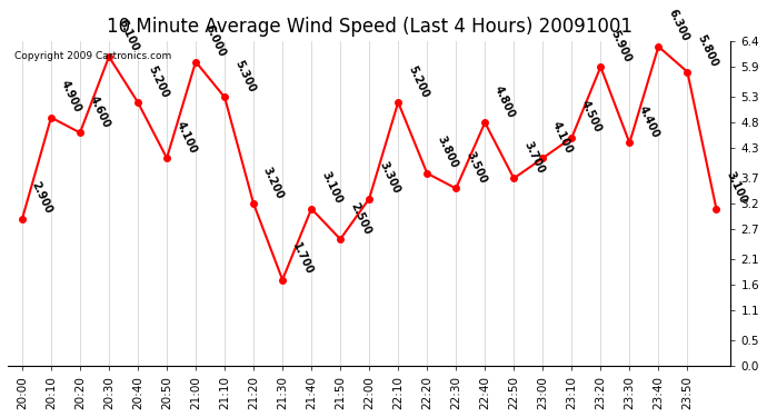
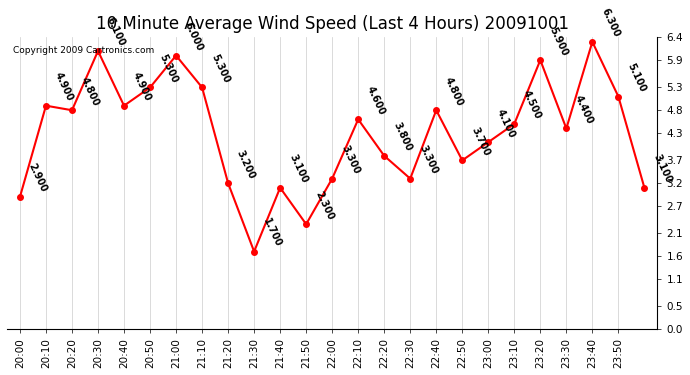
20:20: 4.600 -> 4.800
20:40: 5.200 -> 4.900
20:50: 4.100 -> 5.300
21:50: 2.500 -> 2.300
22:10: 5.200 -> 4.600
22:30: 3.500 -> 3.300
23:50: 5.800 -> 5.100
